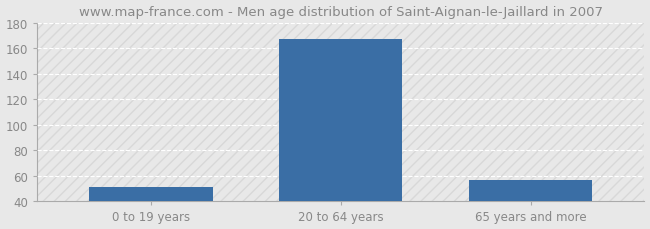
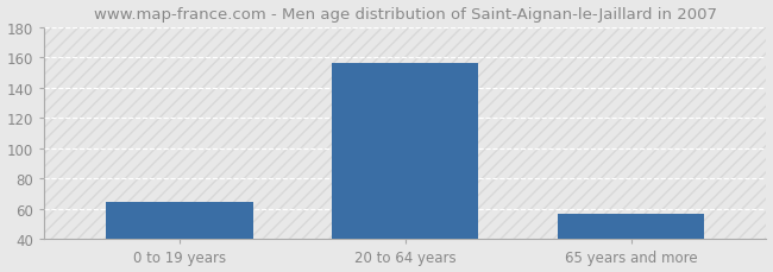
0 to 19 years: 51 -> 65
20 to 64 years: 167 -> 156
